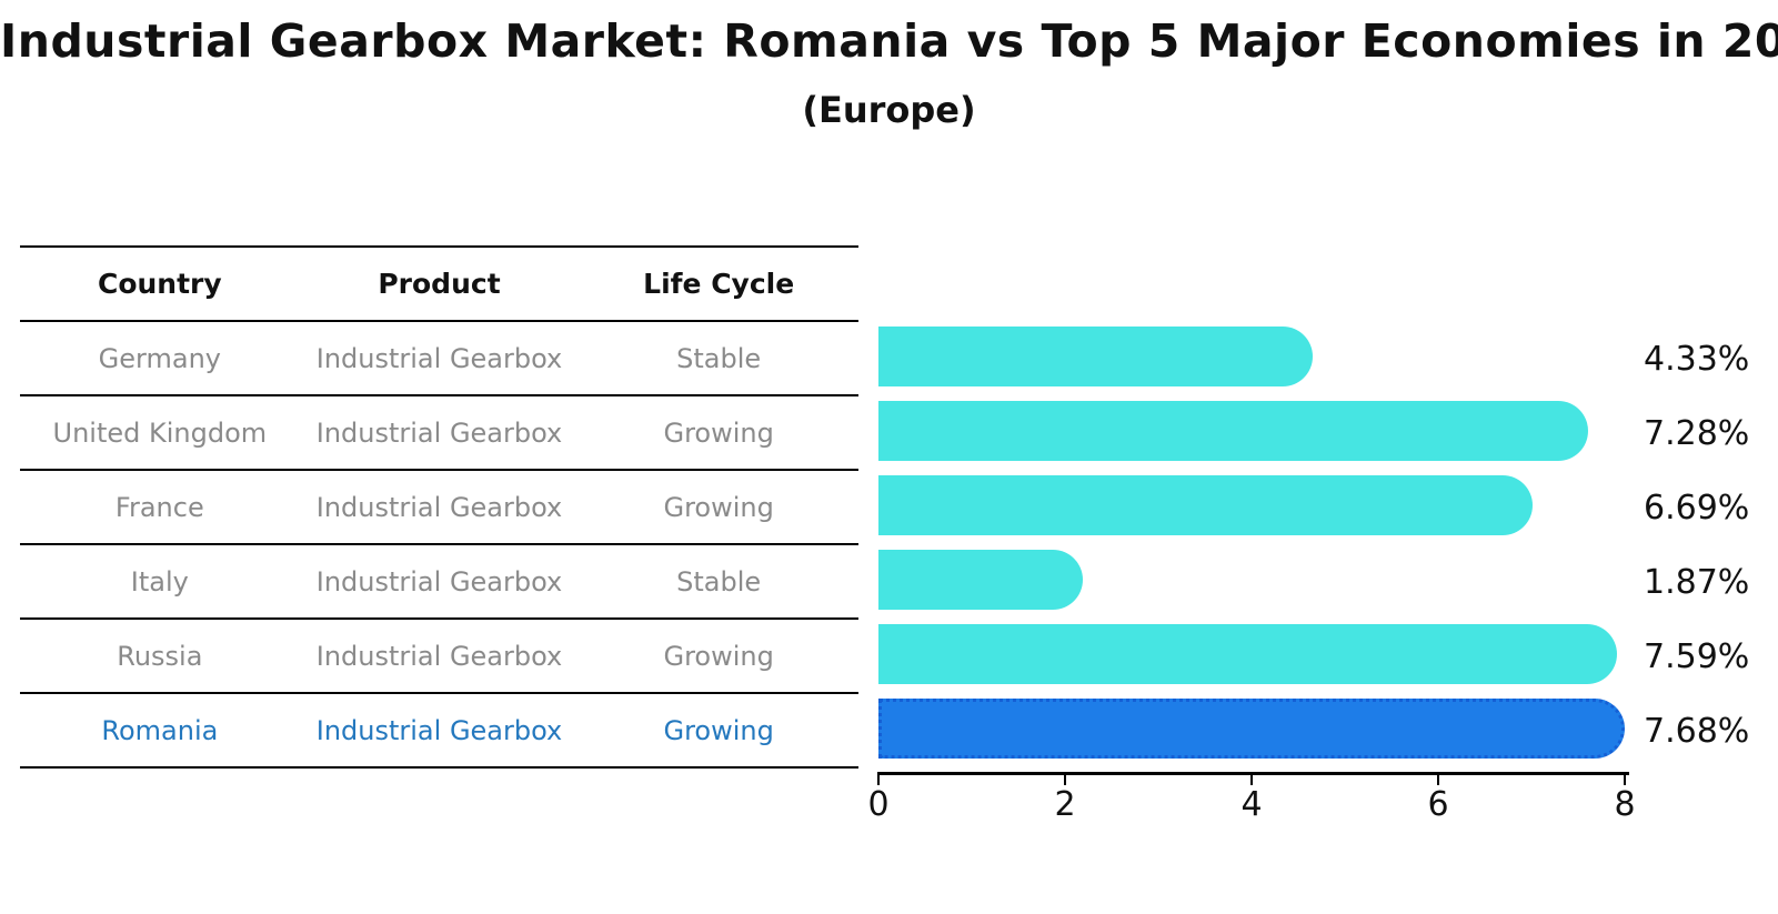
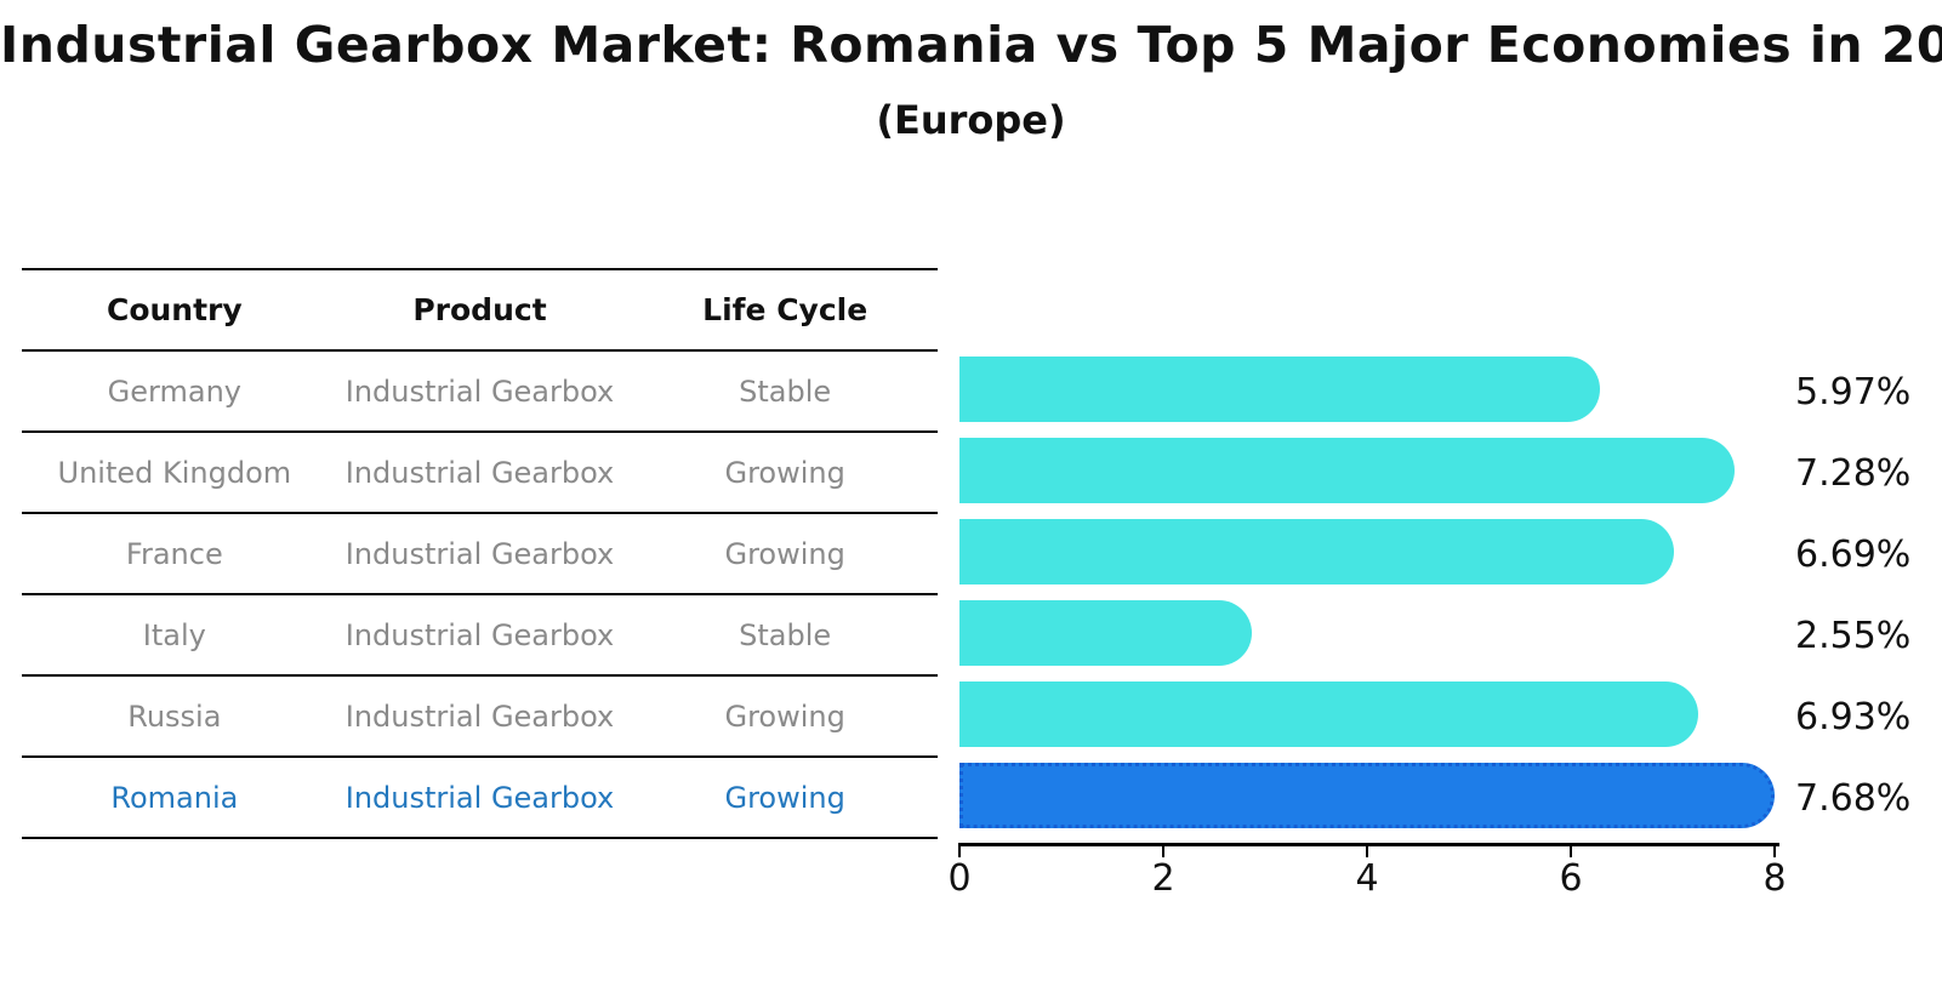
Germany: 4.33% -> 5.97%
Italy: 1.87% -> 2.55%
Russia: 7.59% -> 6.93%
